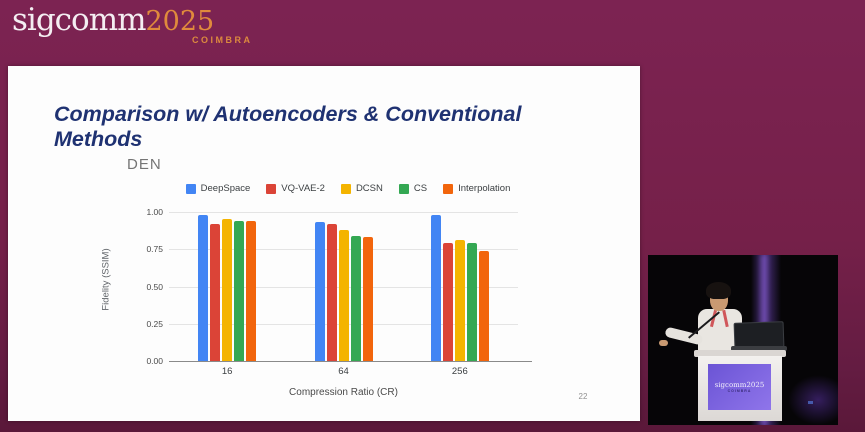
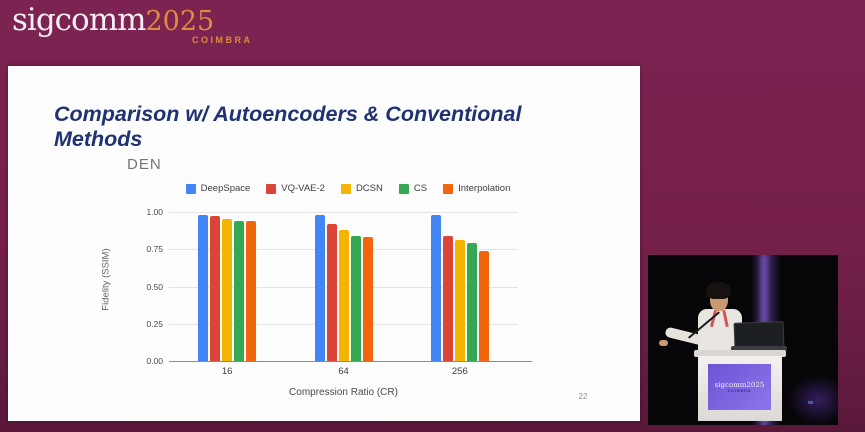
VQ-VAE-2/16: 0.92 -> 0.97
DeepSpace/64: 0.93 -> 0.98
VQ-VAE-2/256: 0.79 -> 0.84
